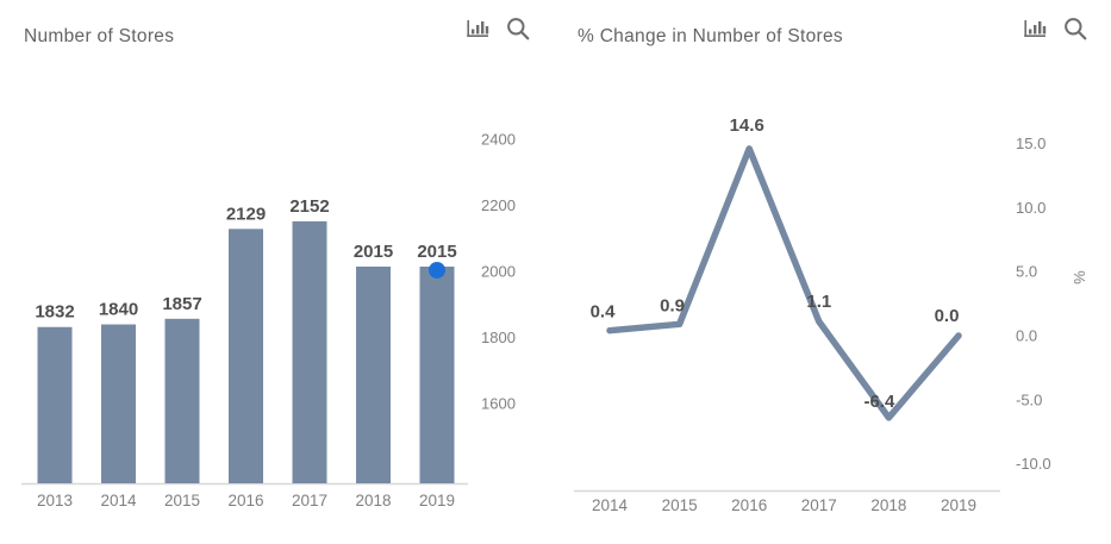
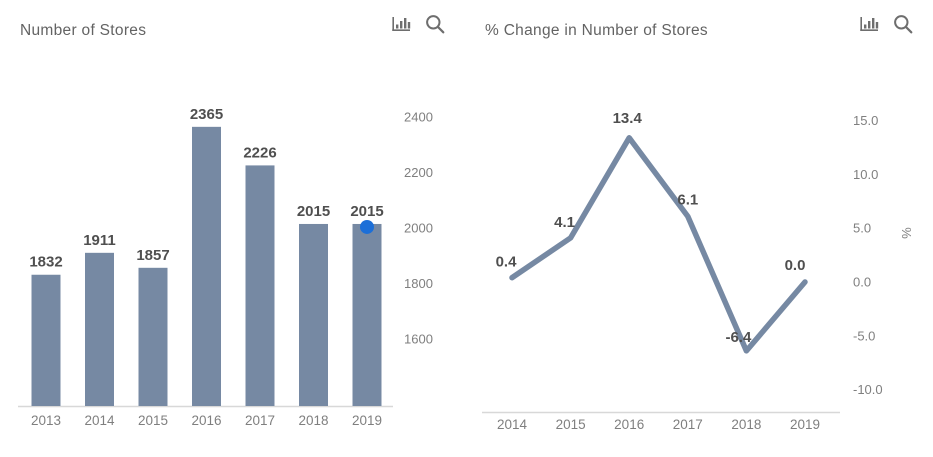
Number of Stores/2014: 1840 -> 1911
Number of Stores/2016: 2129 -> 2365
Number of Stores/2017: 2152 -> 2226
% Change in Number of Stores/2015: 0.9 -> 4.1
% Change in Number of Stores/2016: 14.6 -> 13.4
% Change in Number of Stores/2017: 1.1 -> 6.1
